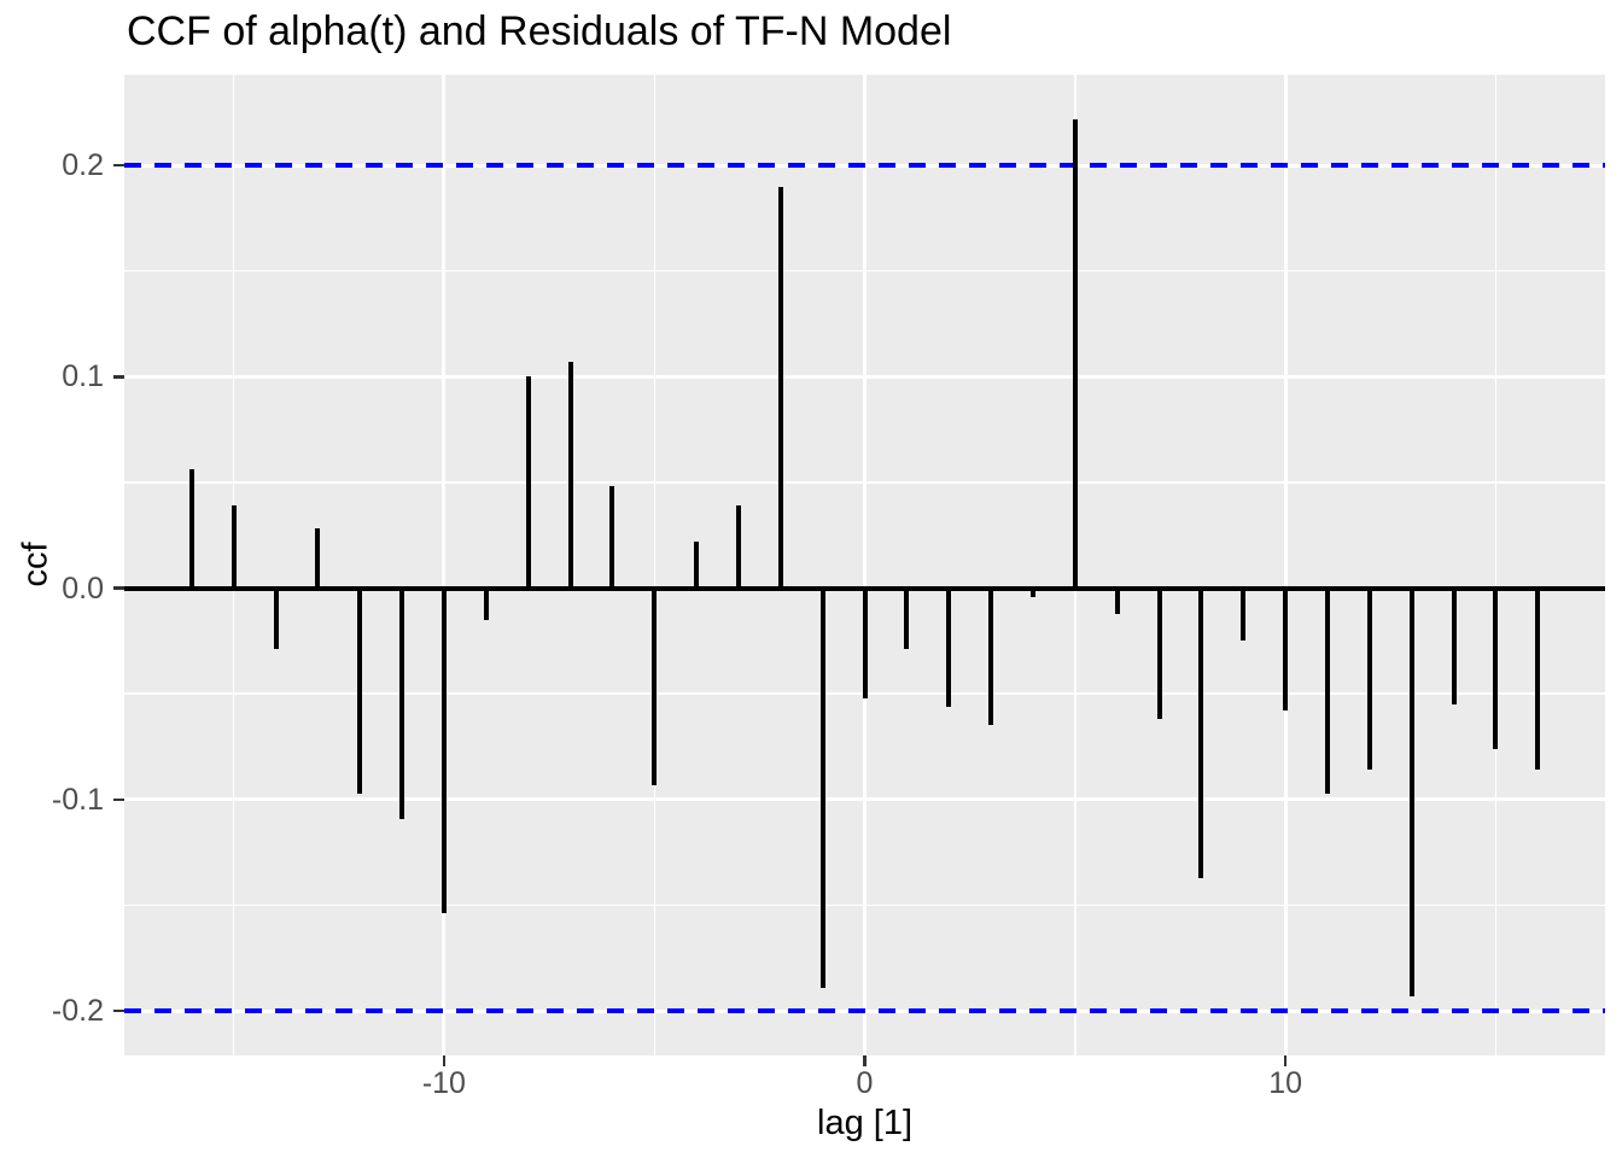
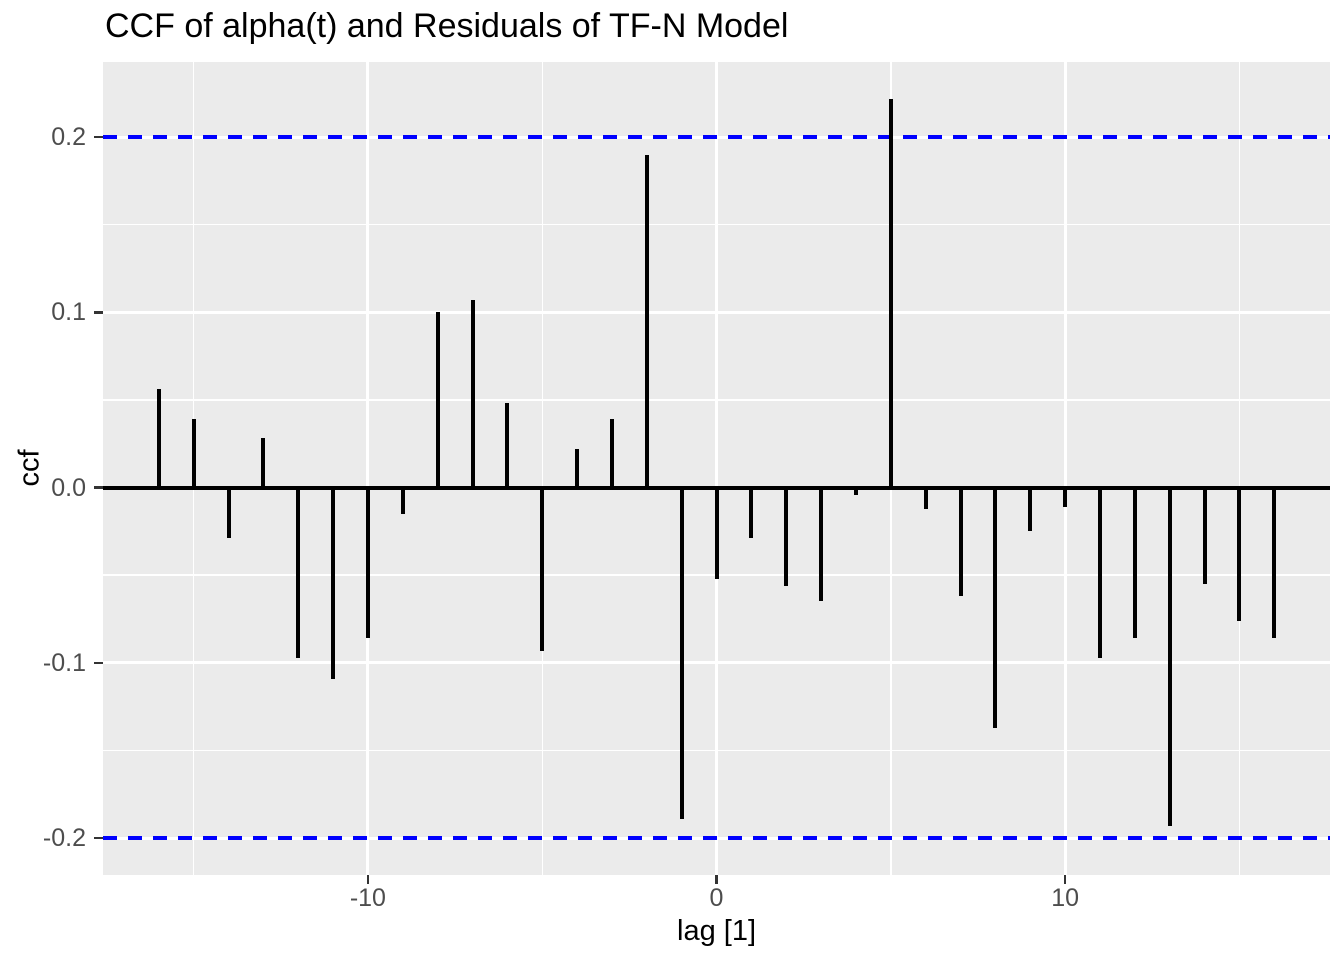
-10: -0.154 -> -0.086
10: -0.058 -> -0.011
